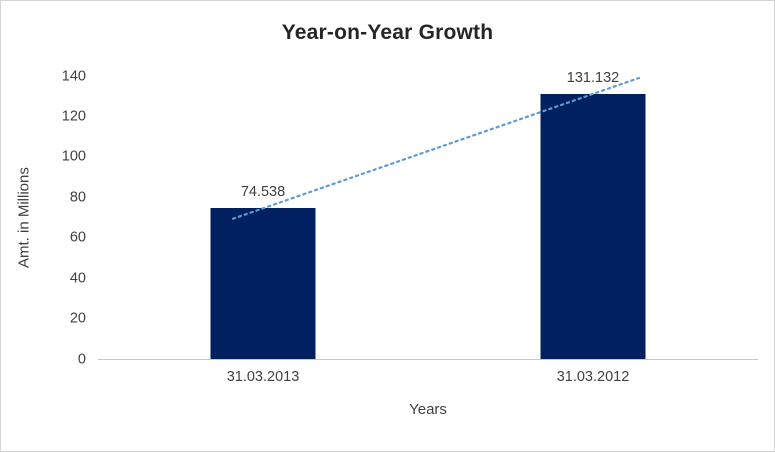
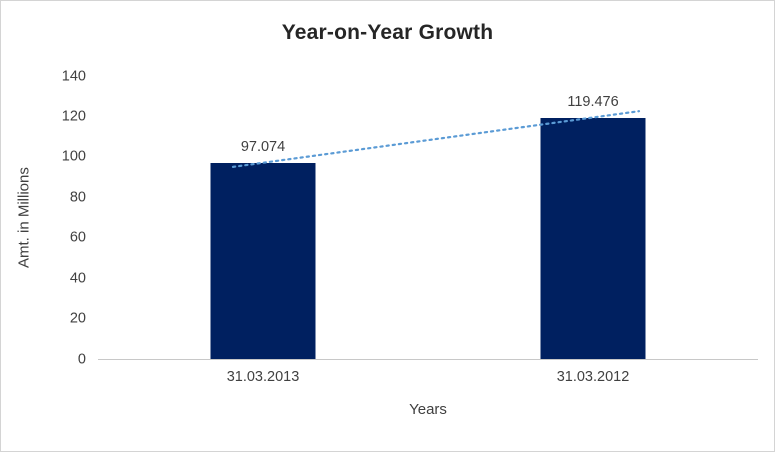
31.03.2013: 74.538 -> 97.074
31.03.2012: 131.132 -> 119.476
